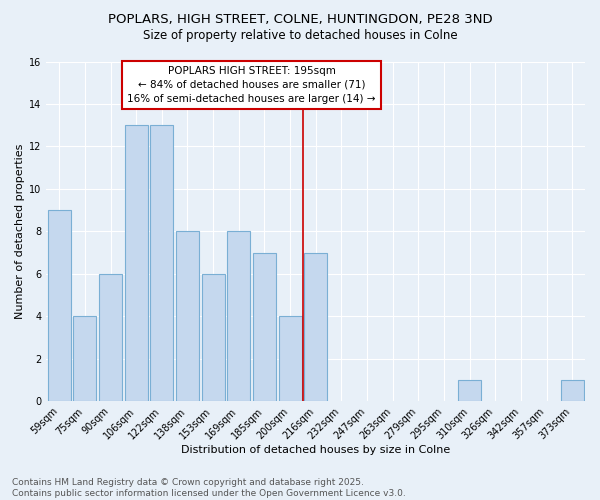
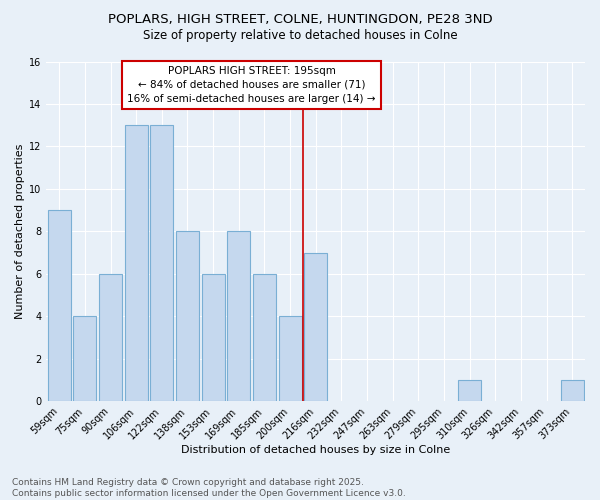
185sqm: 7 -> 6
